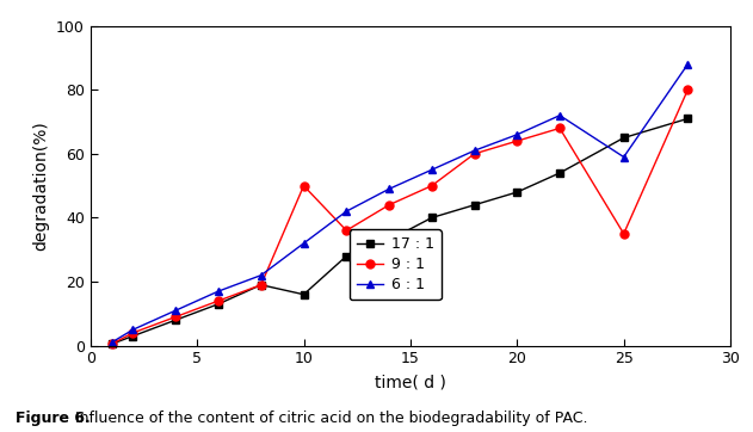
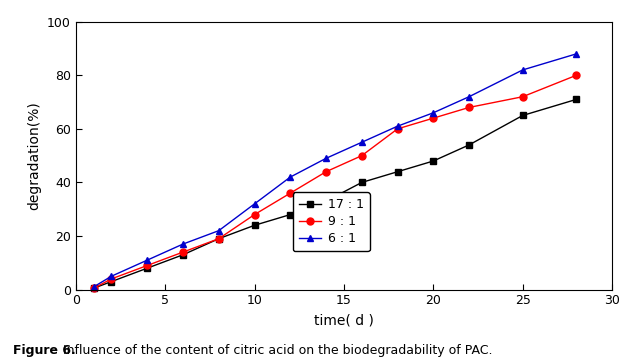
17 : 1/10: 16.0 -> 24.0
9 : 1/10: 50.0 -> 28.0
9 : 1/25: 35.0 -> 72.0
6 : 1/25: 59 -> 82
